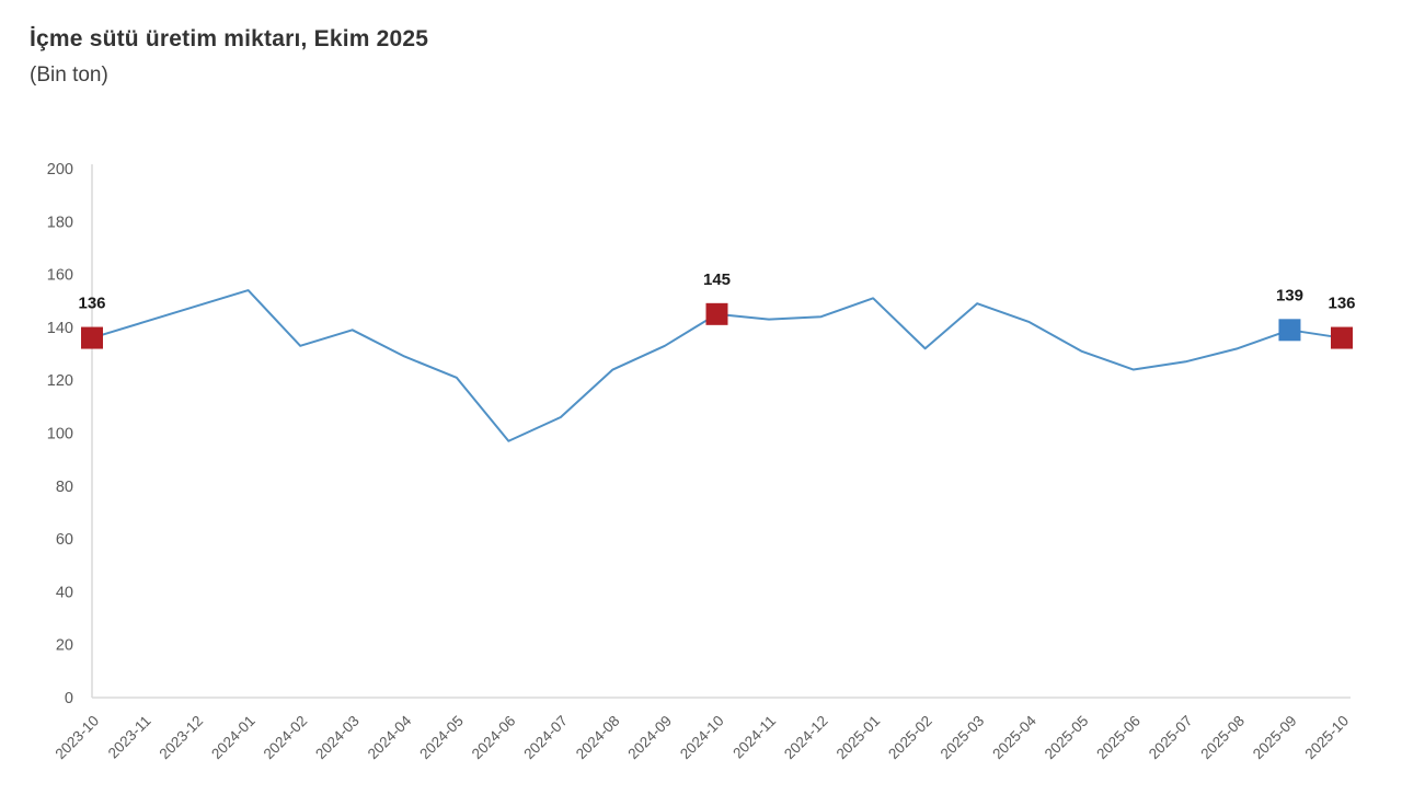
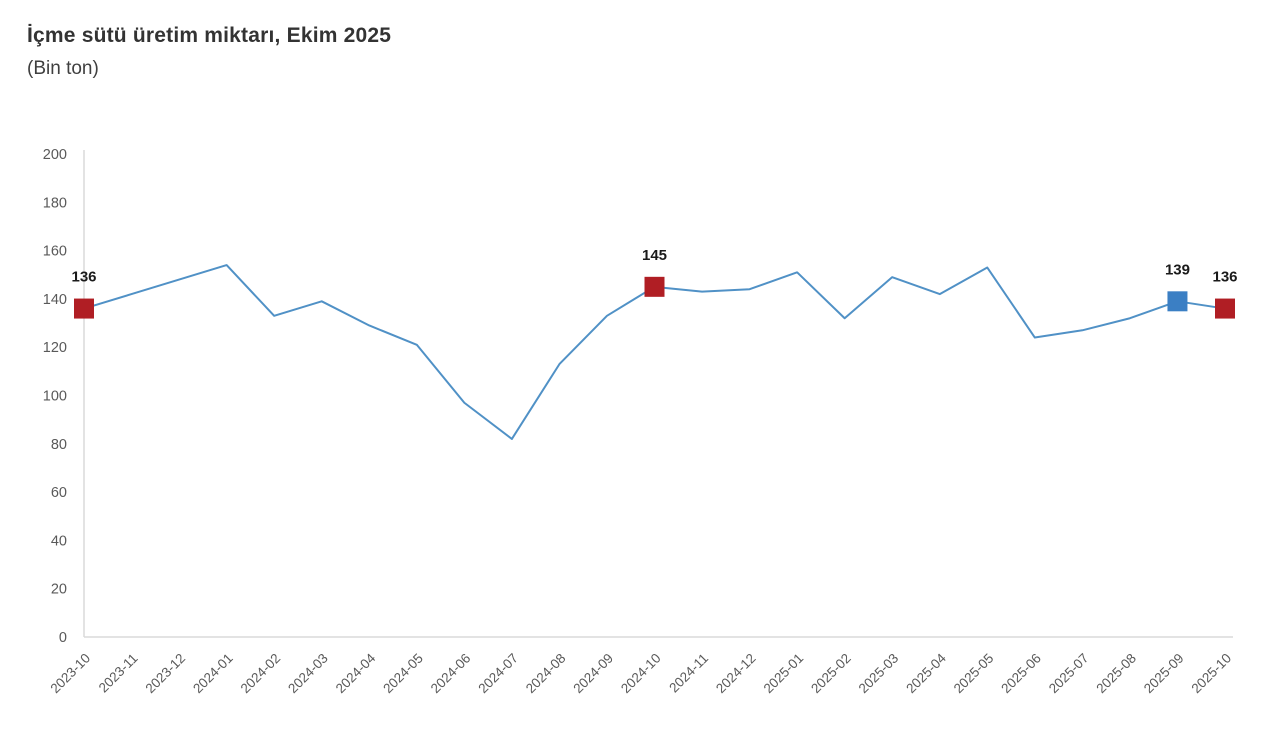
2024-07: 106 -> 82
2024-08: 124 -> 113
2025-05: 131 -> 153
